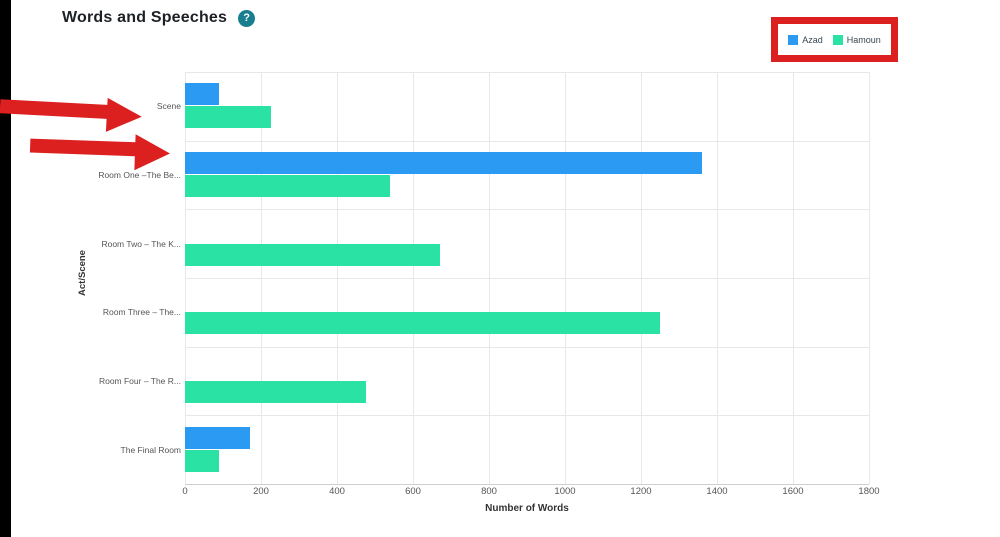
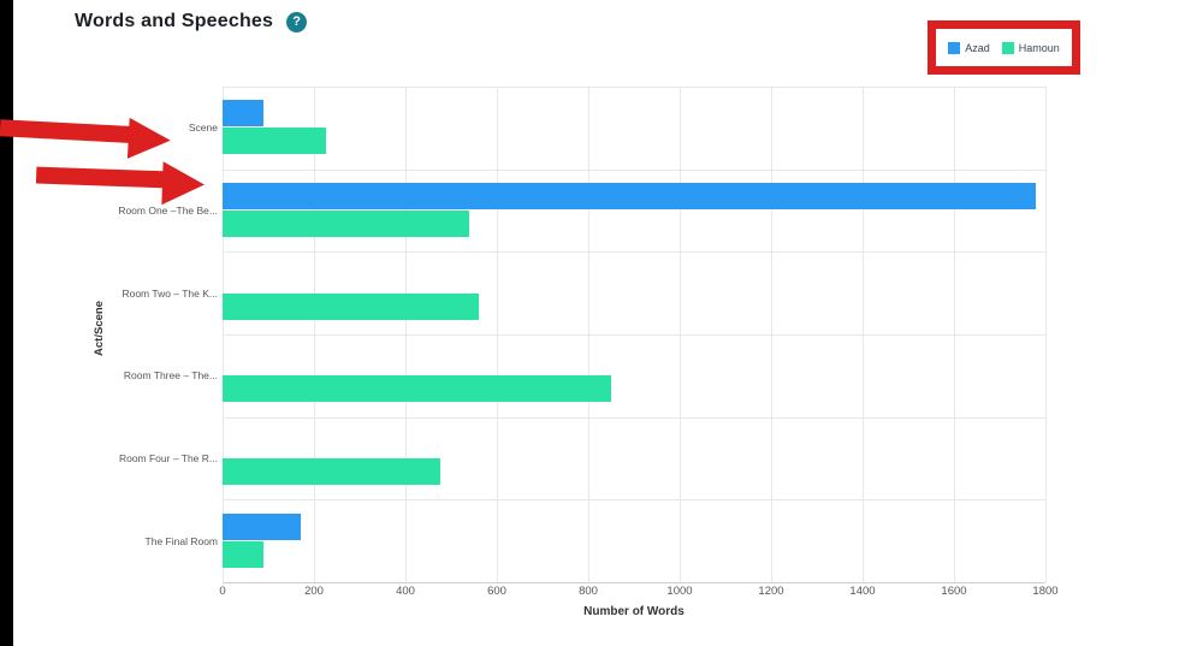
Azad/Room One –The Be...: 1360 -> 1780
Hamoun/Room Two – The K...: 670 -> 560
Hamoun/Room Three – The...: 1250 -> 850
